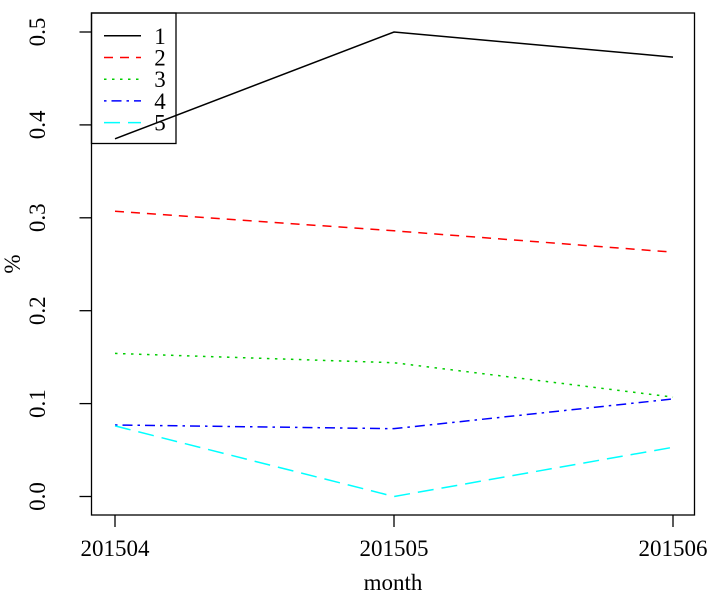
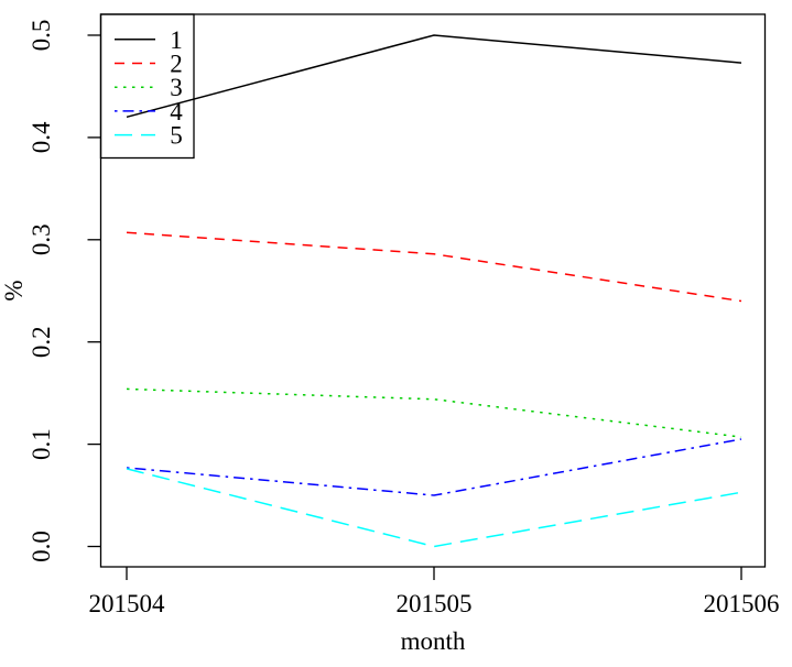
1/201504: 0.39 -> 0.42
4/201505: 0.07 -> 0.05
2/201506: 0.26 -> 0.24
